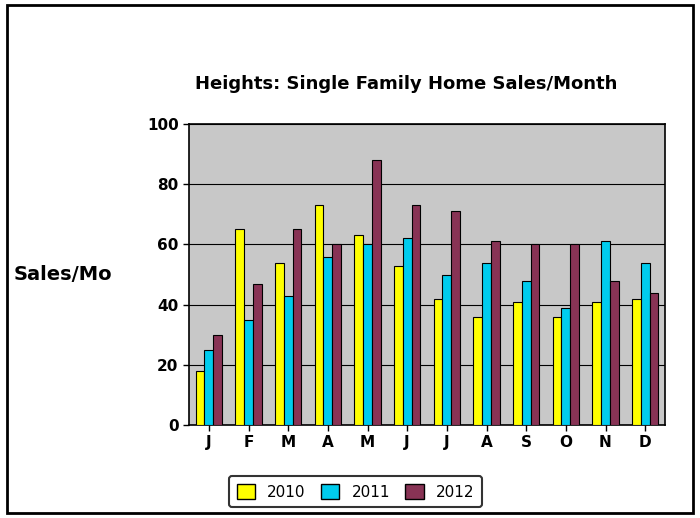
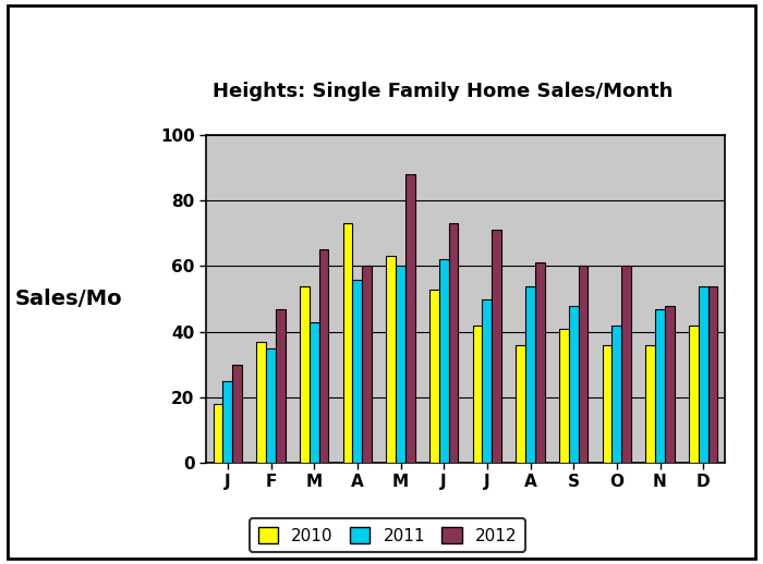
2010/F: 65 -> 37
2011/O: 39 -> 42
2010/N: 41 -> 36
2011/N: 61 -> 47
2012/D: 44 -> 54
